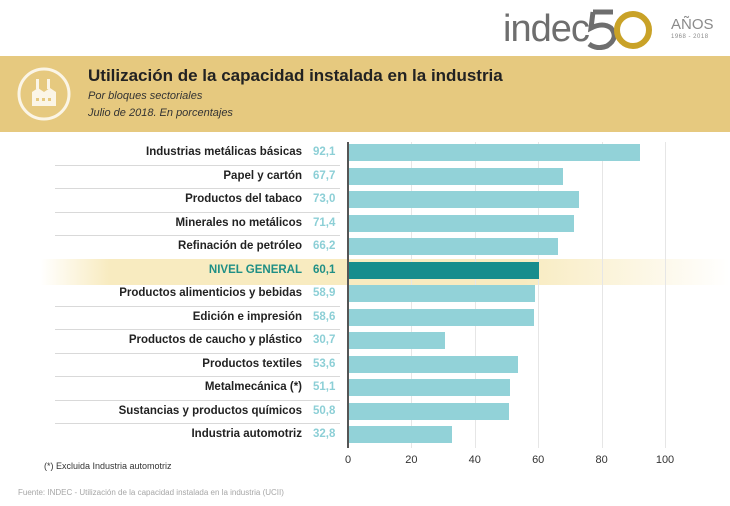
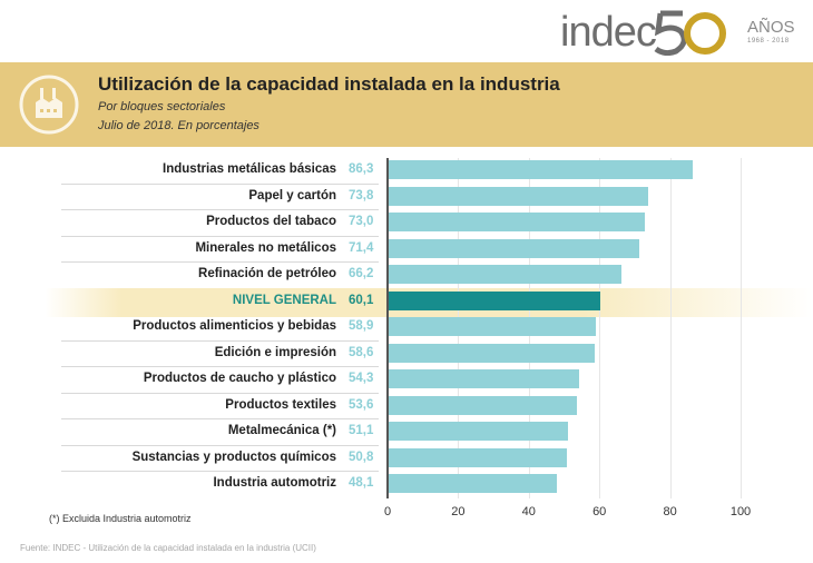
Industrias metálicas básicas: 92,1 -> 86,3
Papel y cartón: 67,7 -> 73,8
Productos de caucho y plástico: 30,7 -> 54,3
Industria automotriz: 32,8 -> 48,1
